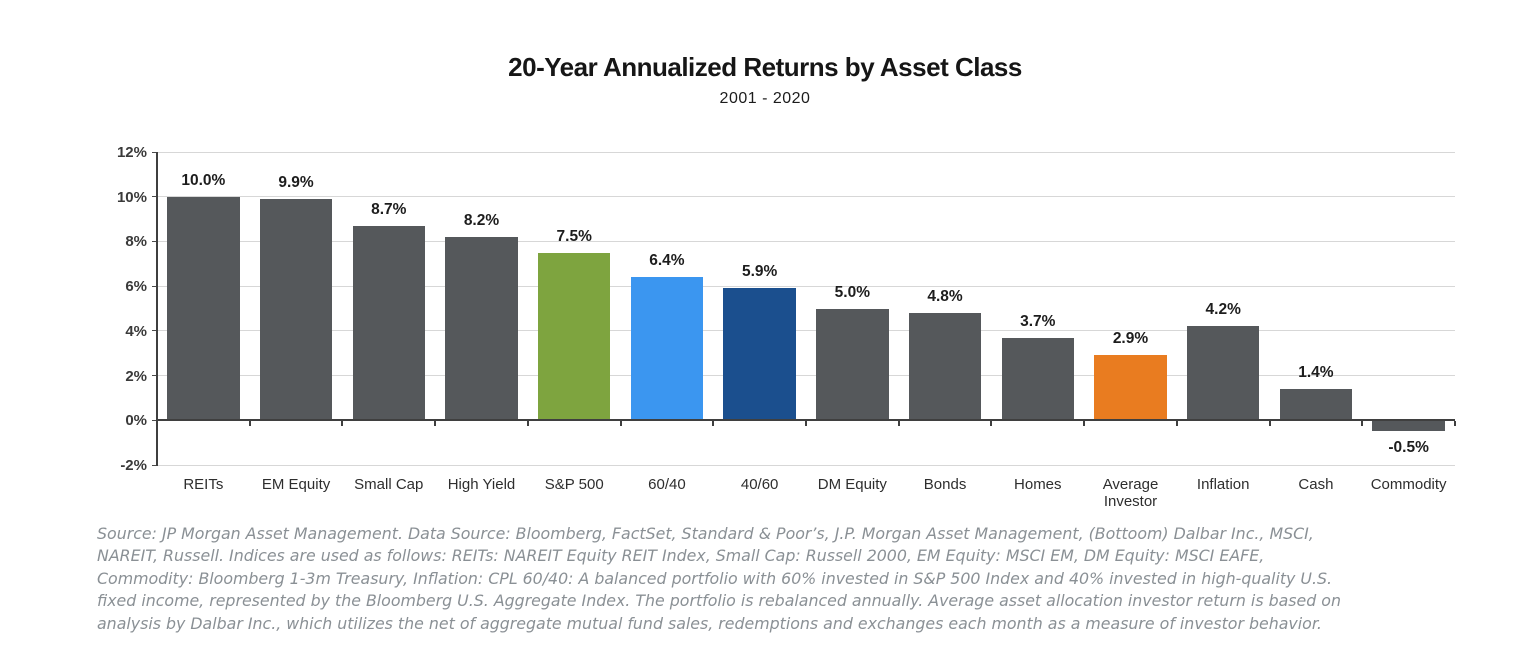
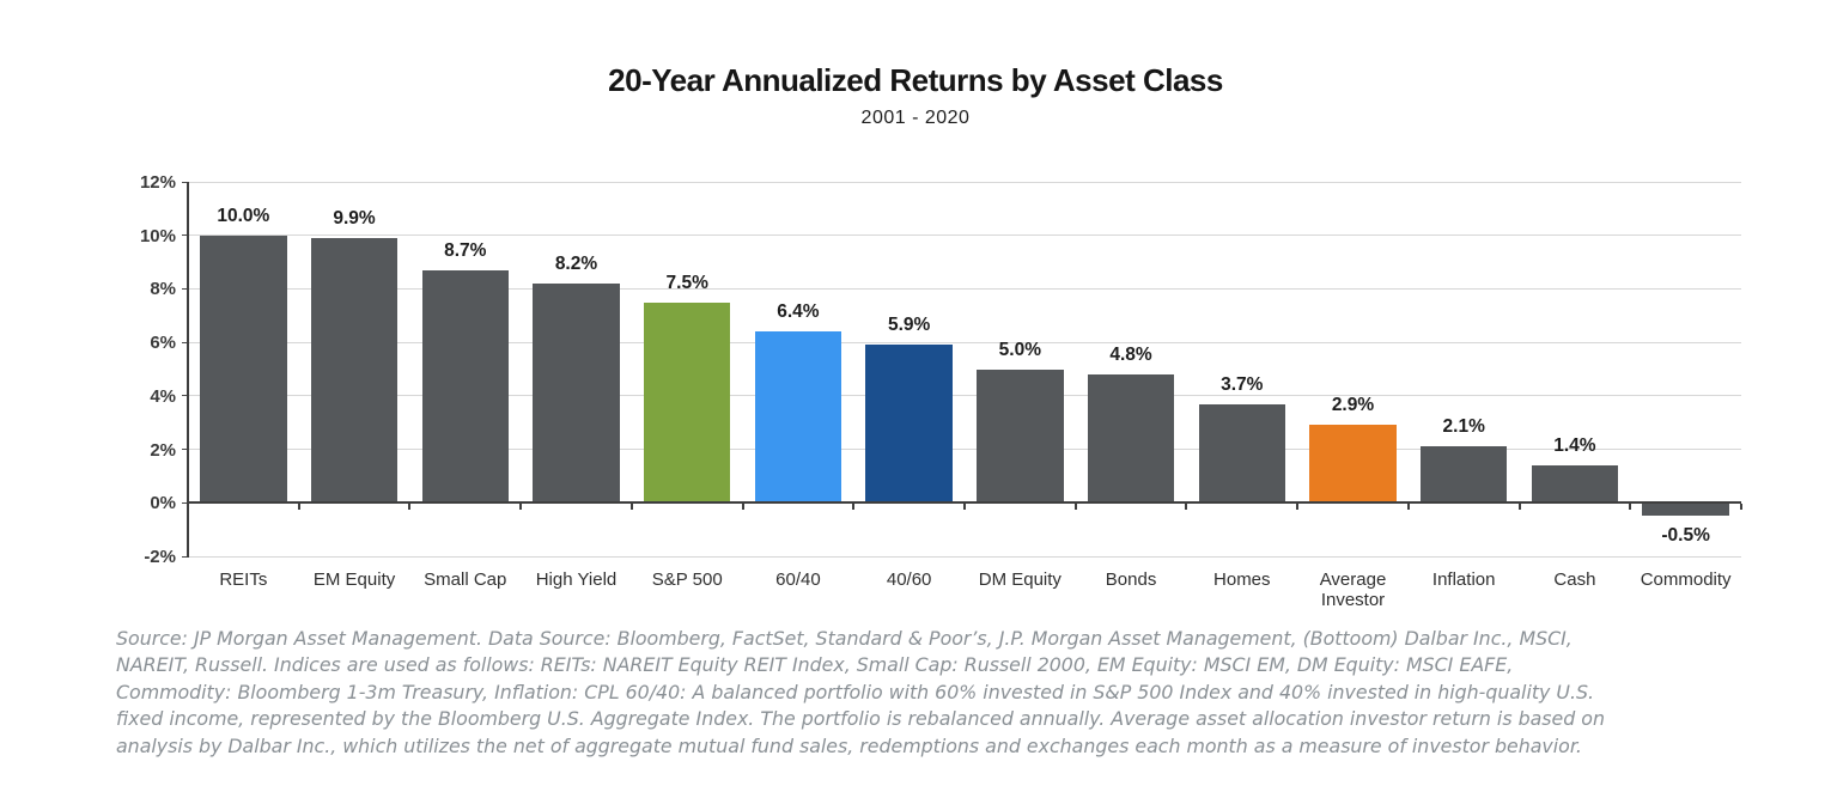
Inflation: 4.2% -> 2.1%
